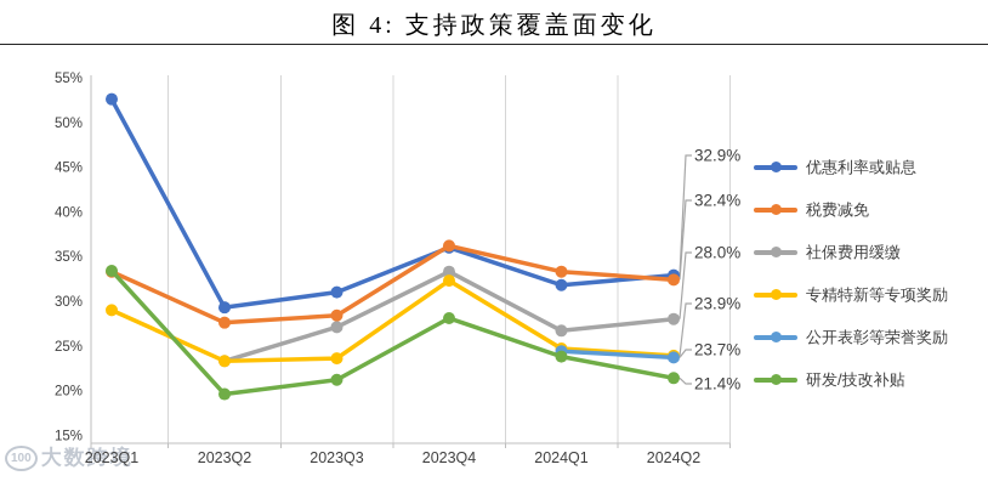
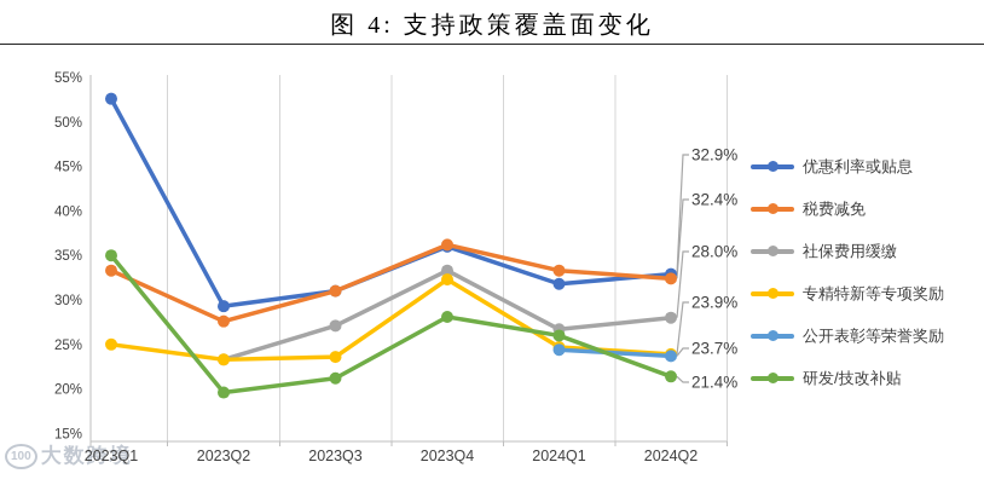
专精特新等专项奖励/2023Q1: 29% -> 25%
研发/技改补贴/2023Q1: 33% -> 35%
税费减免/2023Q3: 28% -> 31%
研发/技改补贴/2024Q1: 24% -> 26%
